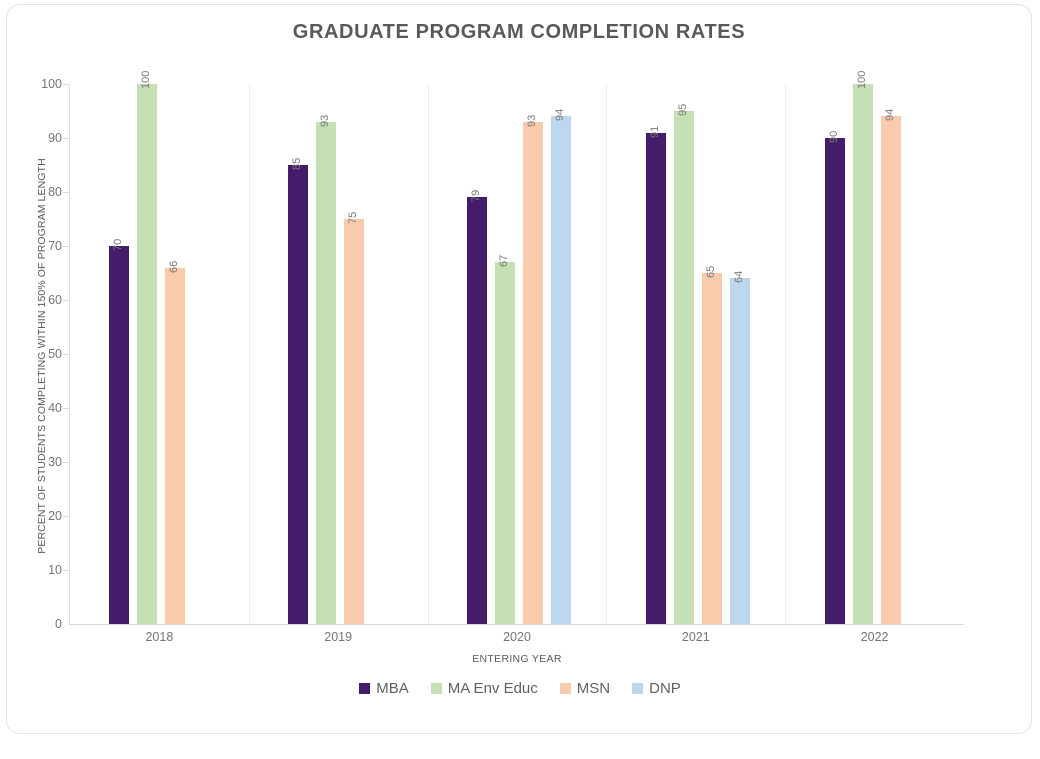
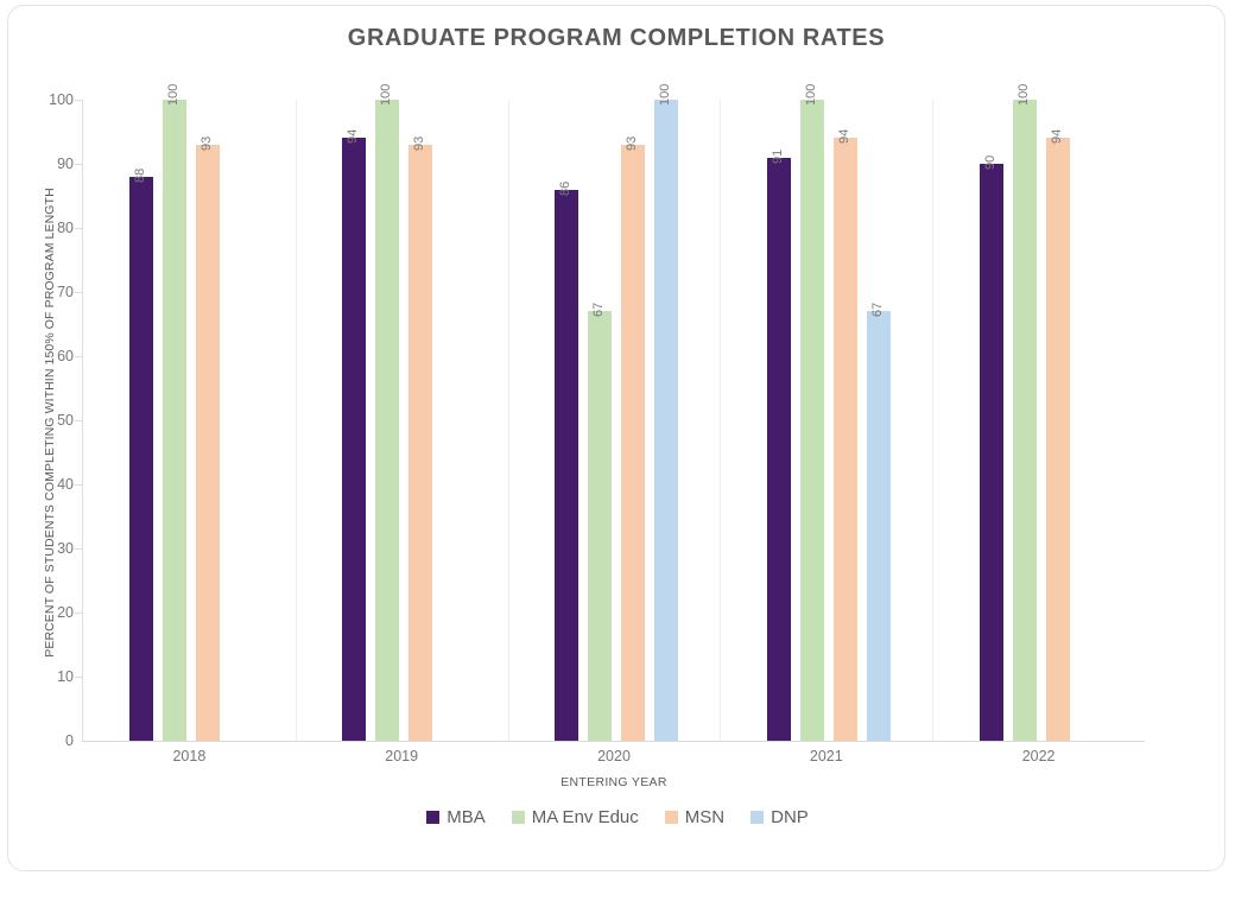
MBA/2018: 70 -> 88
MSN/2018: 66 -> 93
MBA/2019: 85 -> 94
MA Env Educ/2019: 93 -> 100
MSN/2019: 75 -> 93
MBA/2020: 79 -> 86
DNP/2020: 94 -> 100
MA Env Educ/2021: 95 -> 100
MSN/2021: 65 -> 94
DNP/2021: 64 -> 67
